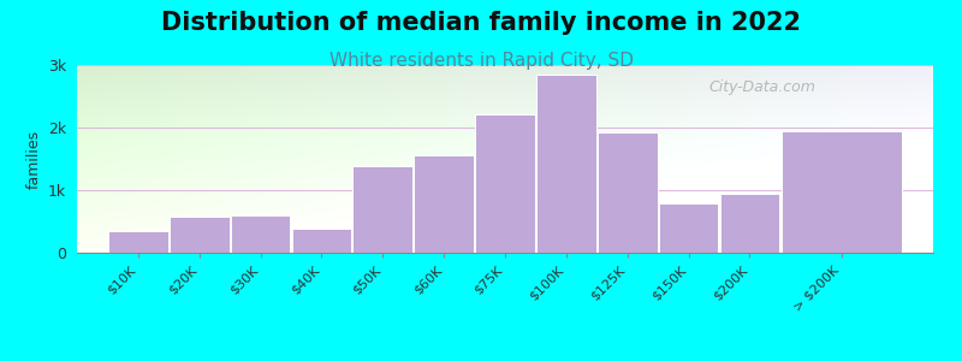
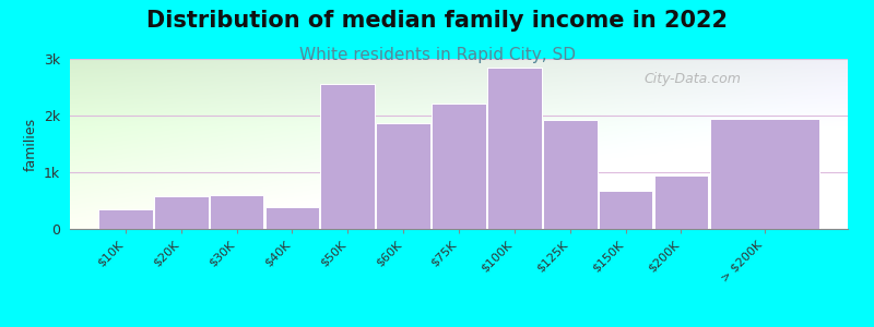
$50K: 1.38k -> 2.56k
$60K: 1.56k -> 1.86k
$150K: 0.79k -> 0.68k
